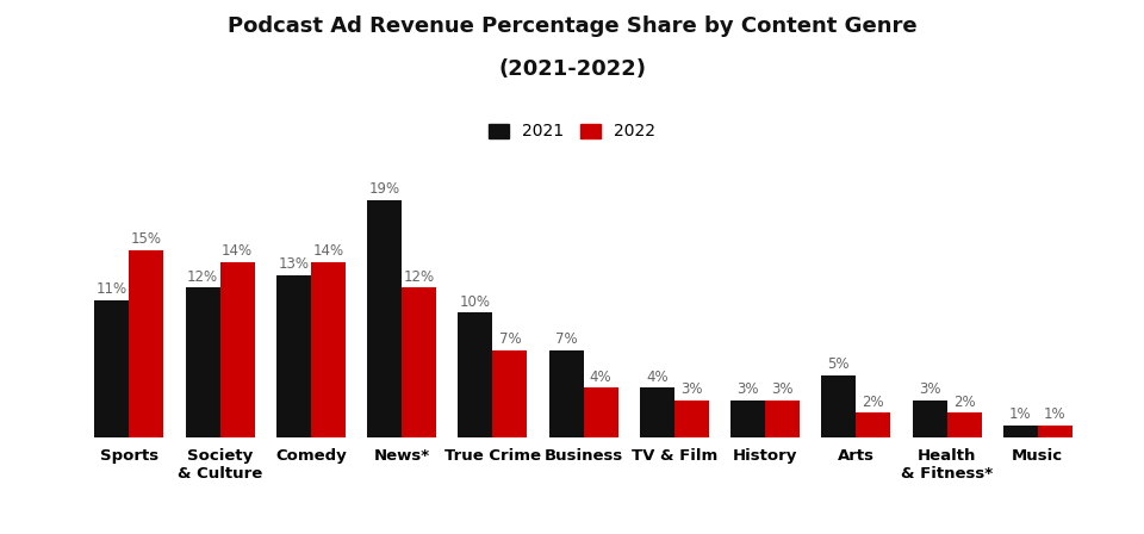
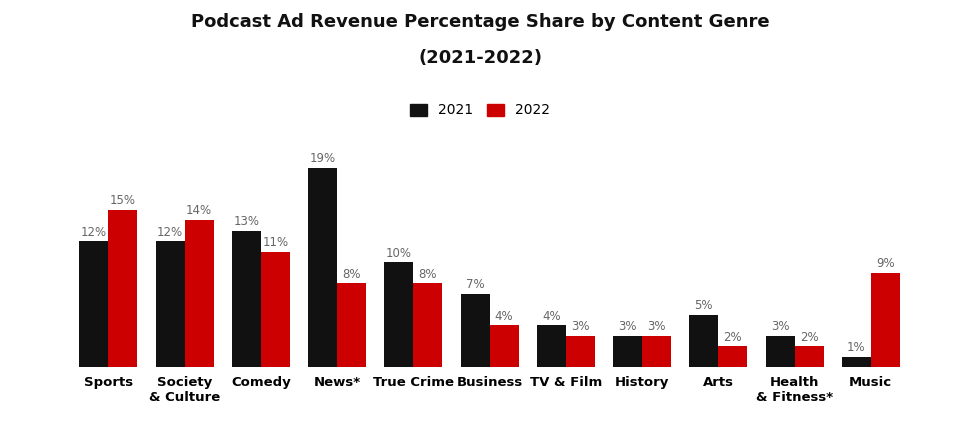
2021/Sports: 11% -> 12%
2022/Comedy: 14% -> 11%
2022/News*: 12% -> 8%
2022/True Crime: 7% -> 8%
2022/Music: 1% -> 9%
